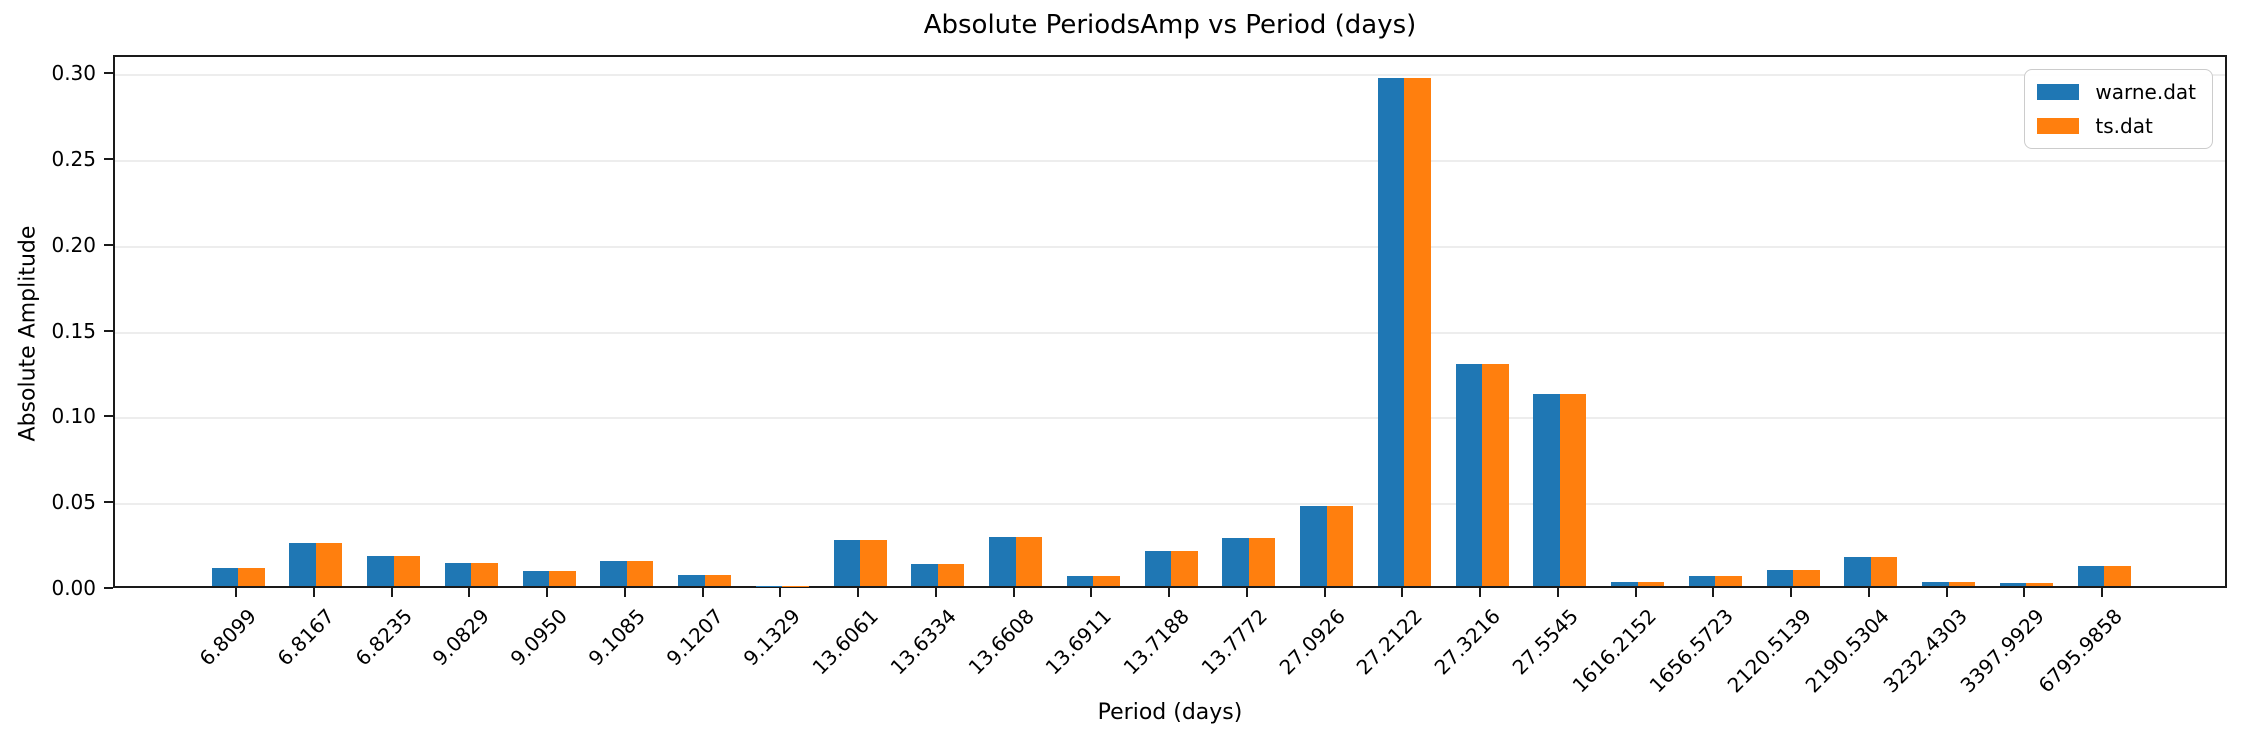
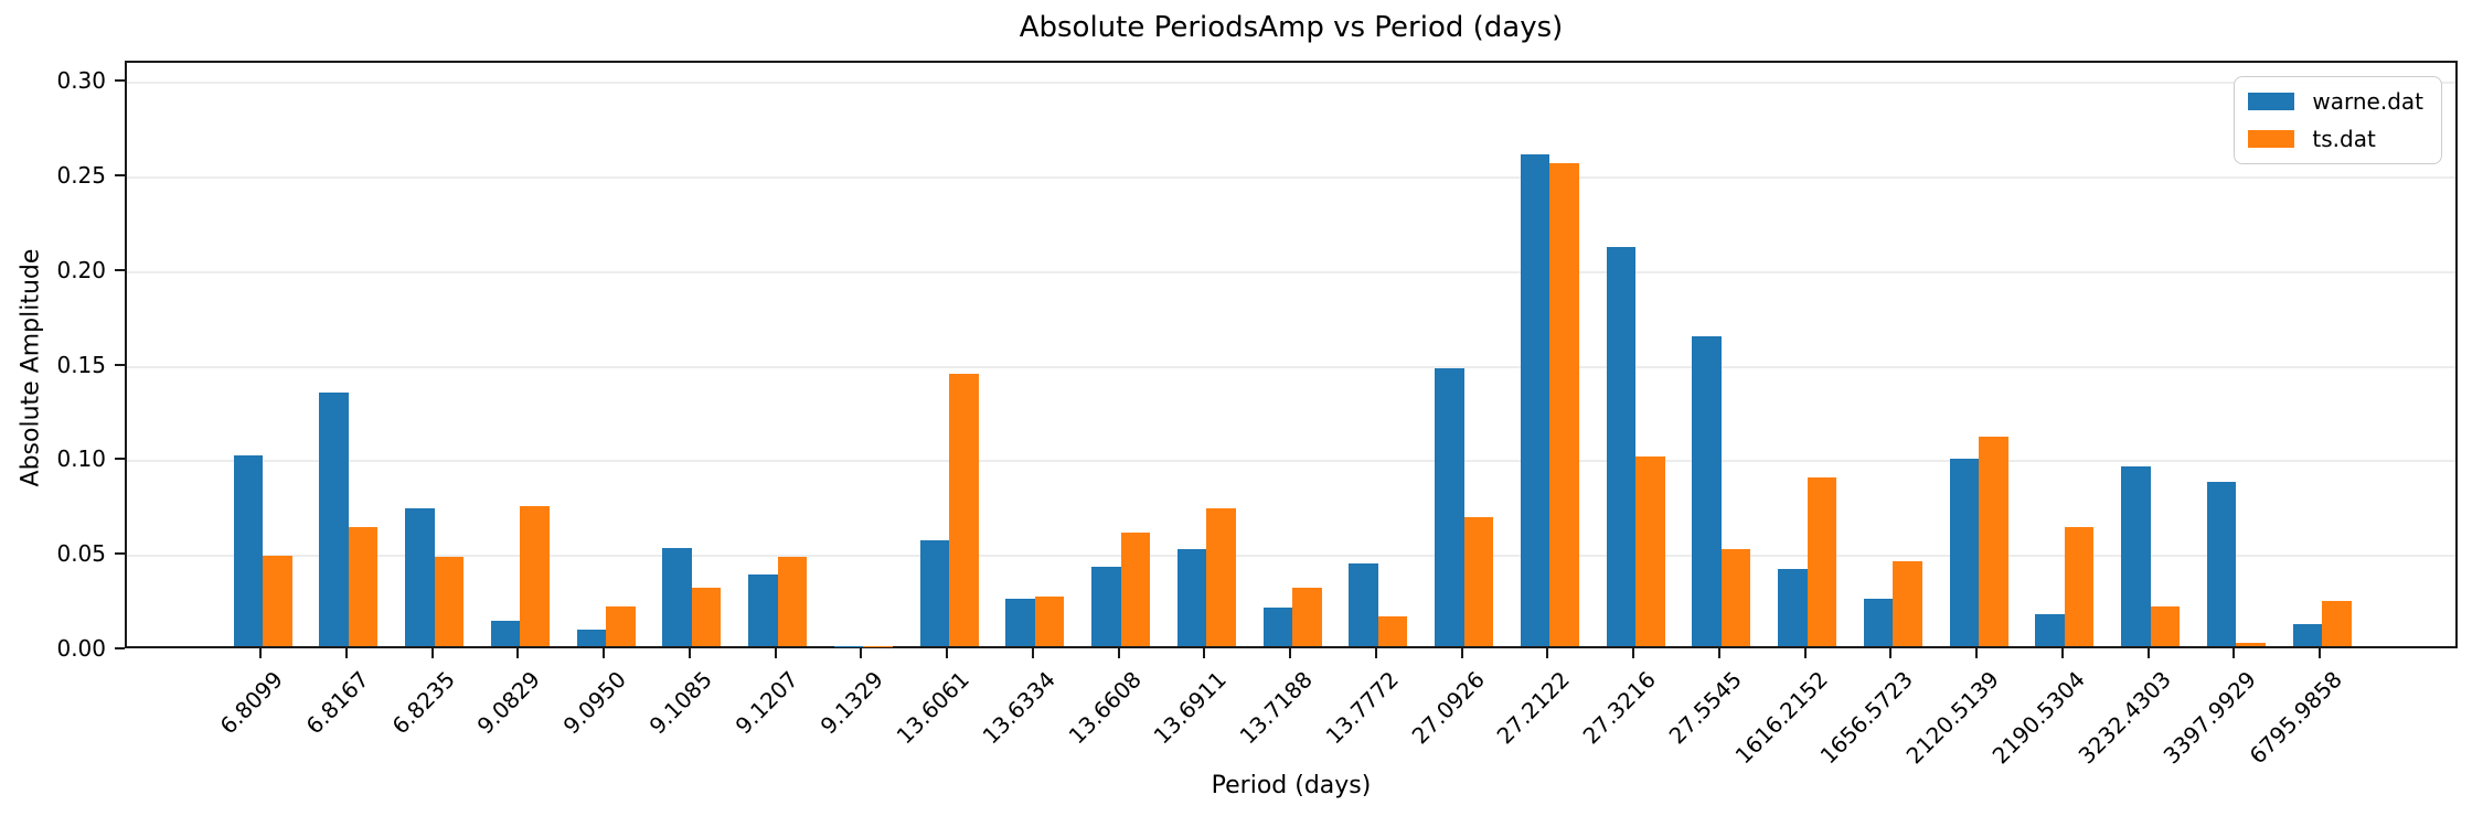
warne.dat/6.8099: 0.010 -> 0.101
ts.dat/6.8099: 0.010 -> 0.048
warne.dat/6.8167: 0.025 -> 0.134
ts.dat/6.8167: 0.025 -> 0.063
warne.dat/6.8235: 0.017 -> 0.073
ts.dat/6.8235: 0.017 -> 0.047
ts.dat/9.0829: 0.013 -> 0.074
ts.dat/9.0950: 0.009 -> 0.021
warne.dat/9.1085: 0.015 -> 0.052
ts.dat/9.1085: 0.015 -> 0.031
warne.dat/9.1207: 0.006 -> 0.038
ts.dat/9.1207: 0.006 -> 0.047
warne.dat/13.6061: 0.027 -> 0.056
ts.dat/13.6061: 0.027 -> 0.144
warne.dat/13.6334: 0.013 -> 0.025
ts.dat/13.6334: 0.013 -> 0.026
warne.dat/13.6608: 0.028 -> 0.042
ts.dat/13.6608: 0.028 -> 0.060
warne.dat/13.6911: 0.006 -> 0.051
ts.dat/13.6911: 0.006 -> 0.073
ts.dat/13.7188: 0.021 -> 0.031
warne.dat/13.7772: 0.028 -> 0.044
ts.dat/13.7772: 0.028 -> 0.016
warne.dat/27.0926: 0.047 -> 0.147
ts.dat/27.0926: 0.047 -> 0.068
warne.dat/27.2122: 0.296 -> 0.260
ts.dat/27.2122: 0.296 -> 0.255
warne.dat/27.3216: 0.129 -> 0.211
ts.dat/27.3216: 0.129 -> 0.100
warne.dat/27.5545: 0.112 -> 0.164
ts.dat/27.5545: 0.112 -> 0.051
warne.dat/1616.2152: 0.002 -> 0.041
ts.dat/1616.2152: 0.002 -> 0.089
warne.dat/1656.5723: 0.006 -> 0.025
ts.dat/1656.5723: 0.006 -> 0.045
warne.dat/2120.5139: 0.009 -> 0.099
ts.dat/2120.5139: 0.009 -> 0.111
ts.dat/2190.5304: 0.017 -> 0.063
warne.dat/3232.4303: 0.003 -> 0.095
ts.dat/3232.4303: 0.003 -> 0.021
warne.dat/3397.9929: 0.002 -> 0.087
ts.dat/6795.9858: 0.011 -> 0.024
